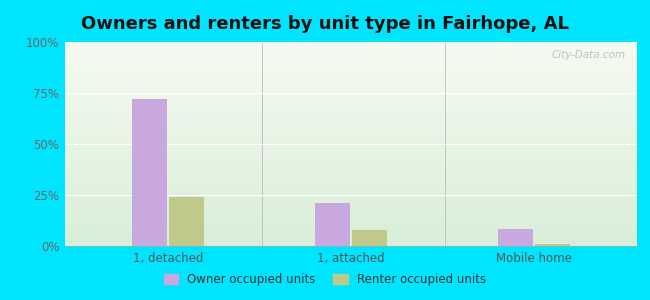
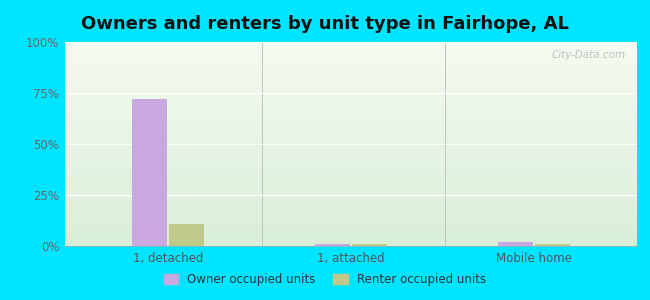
Renter occupied units/1, detached: 24% -> 11%
Owner occupied units/1, attached: 21.0% -> 1.0%
Renter occupied units/1, attached: 8% -> 1%
Owner occupied units/Mobile home: 8.5% -> 1.8%
